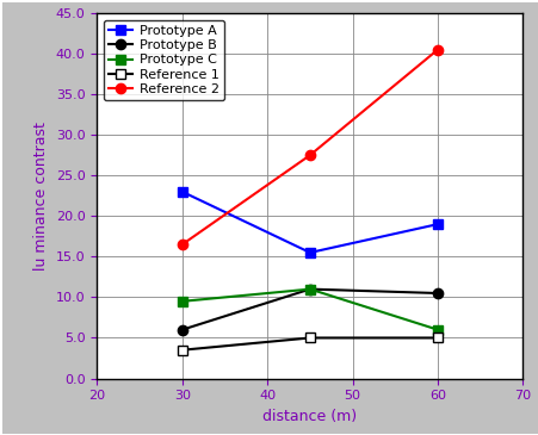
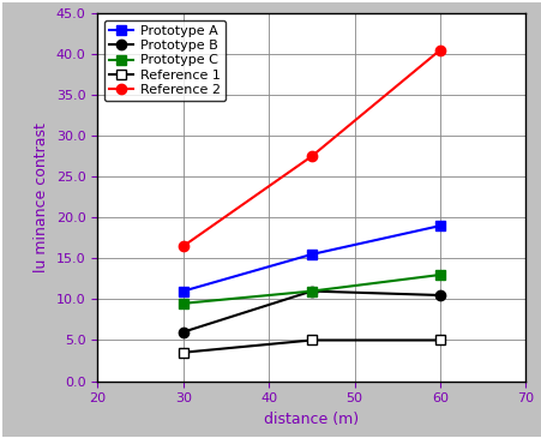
Prototype A/30: 23.0 -> 11.0
Prototype C/60: 6.0 -> 13.0
